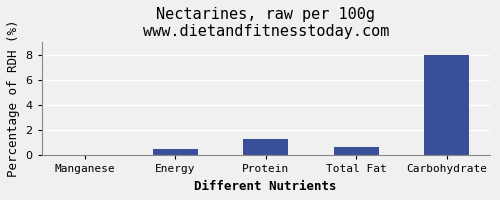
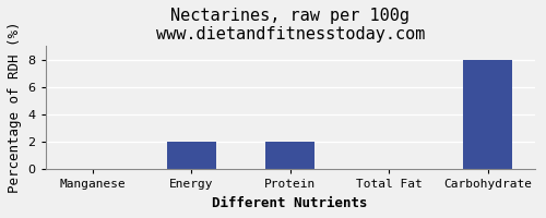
Energy: 0.5 -> 2.0
Protein: 1.3 -> 2.0
Total Fat: 0.7 -> 0.1
